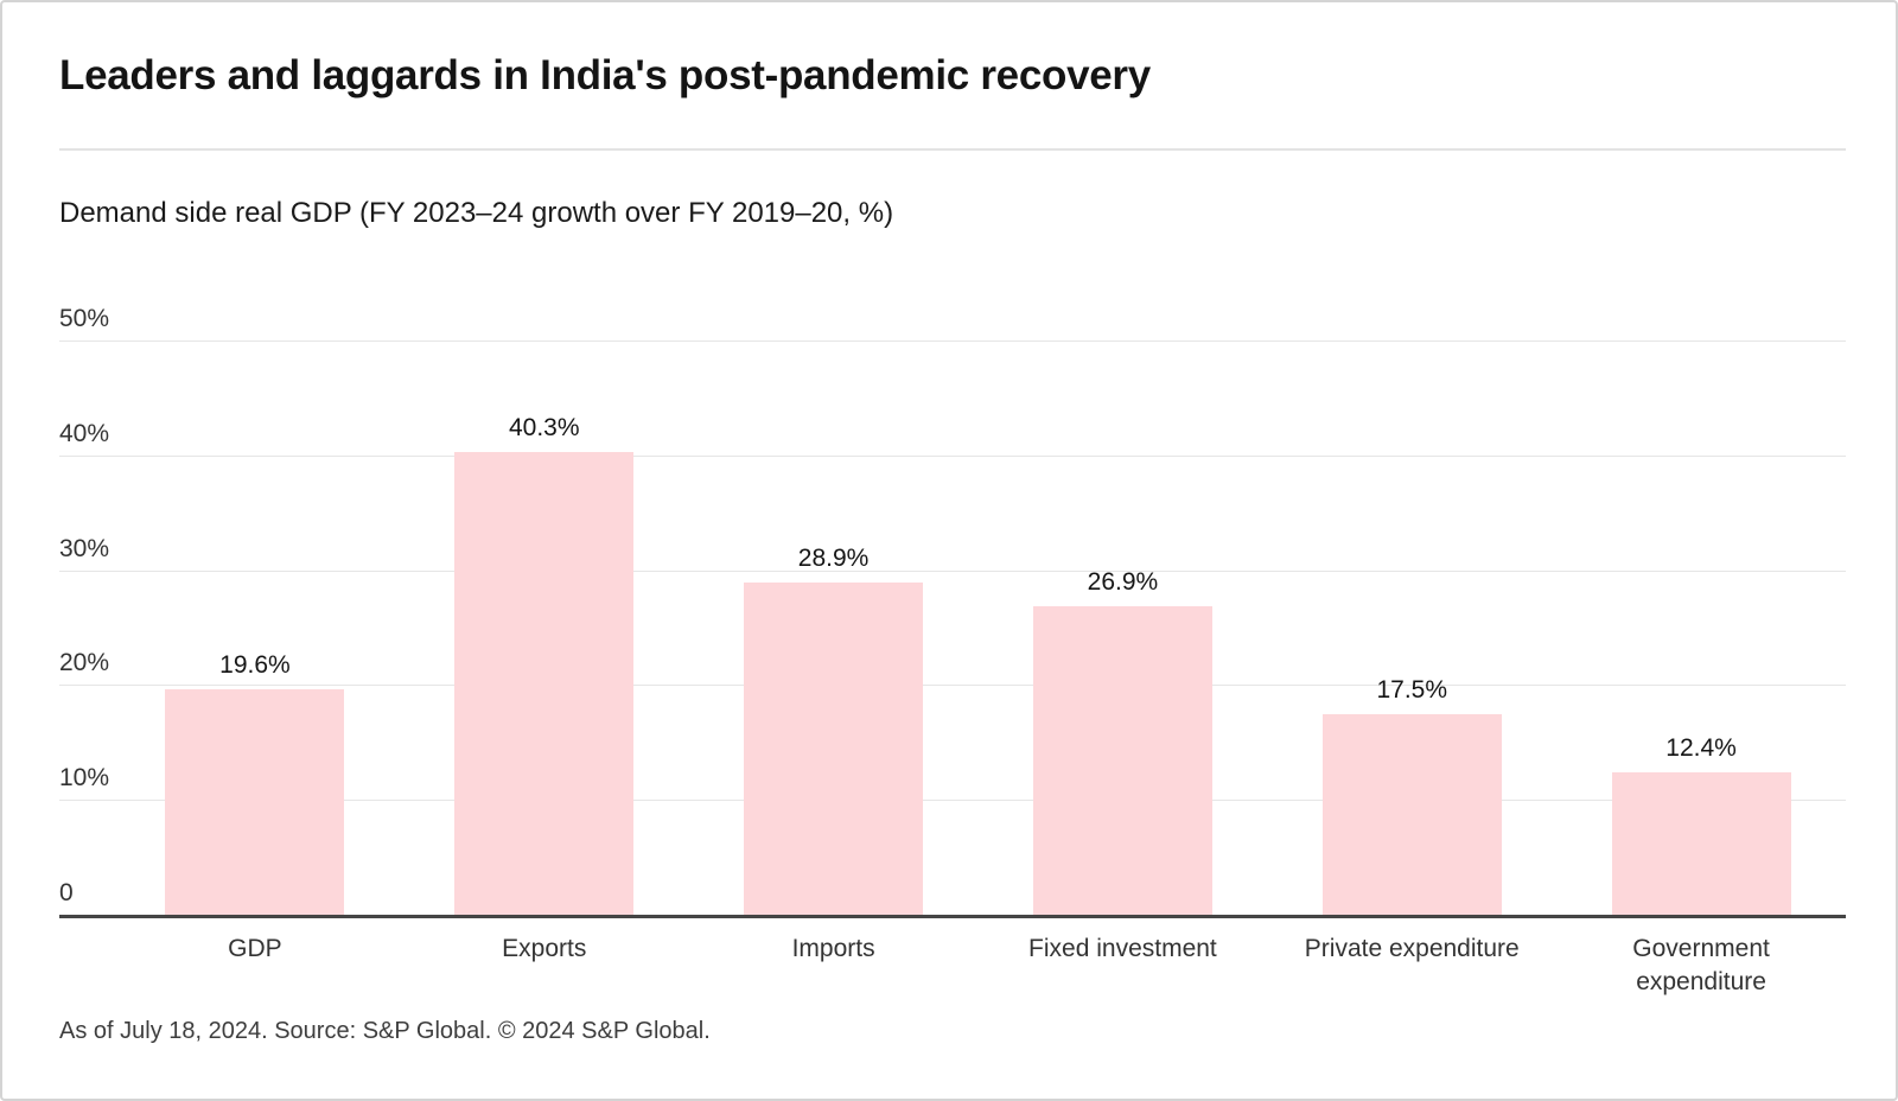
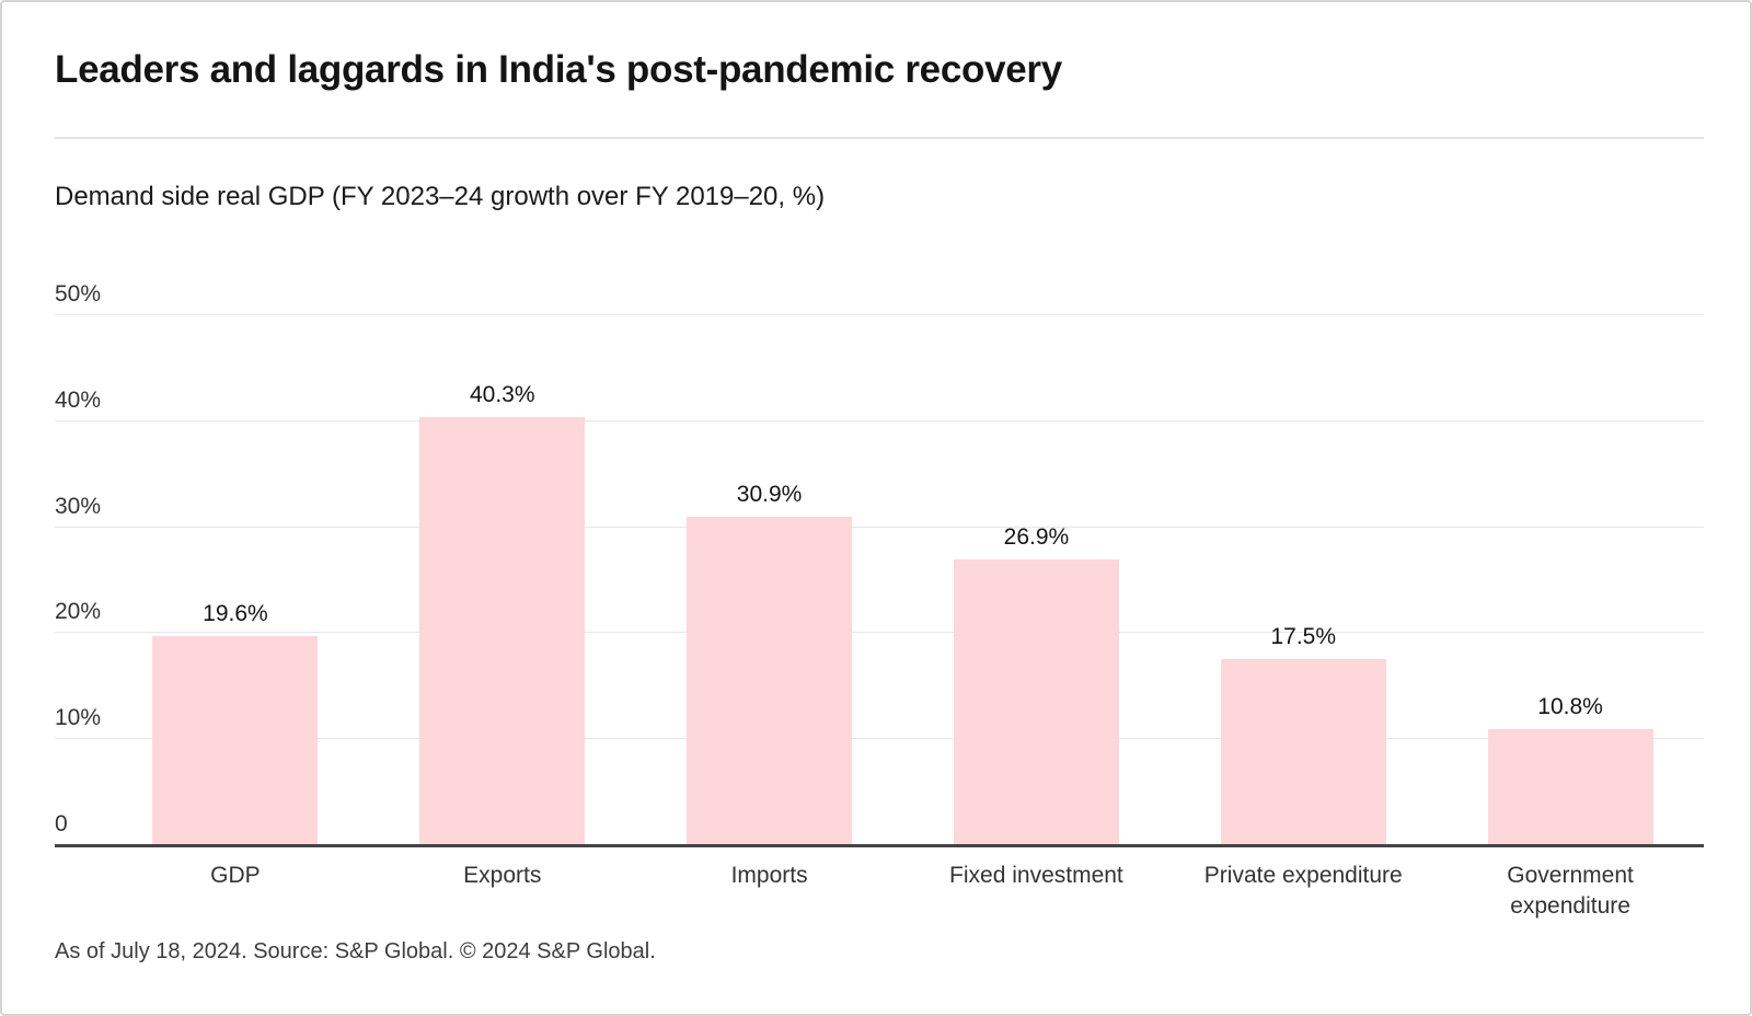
Imports: 28.9% -> 30.9%
Government expenditure: 12.4% -> 10.8%
